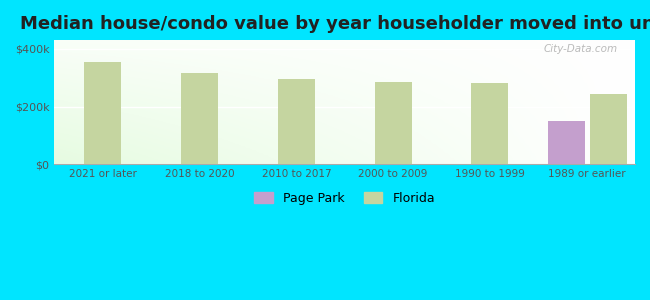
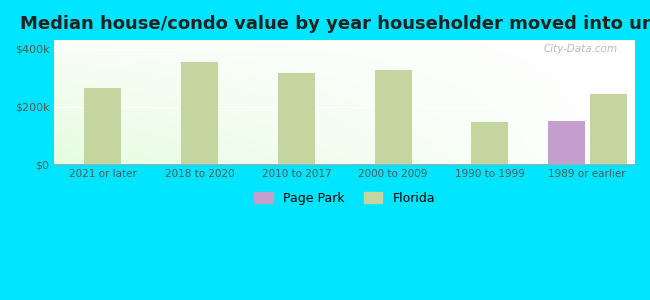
Florida/2021 or later: $355k -> $265k
Florida/2018 to 2020: $315k -> $355k
Florida/2010 to 2017: $295k -> $315k
Florida/2000 to 2009: $285k -> $325k
Florida/1990 to 1999: $280k -> $145k
